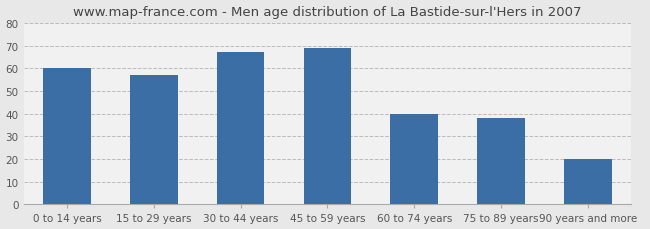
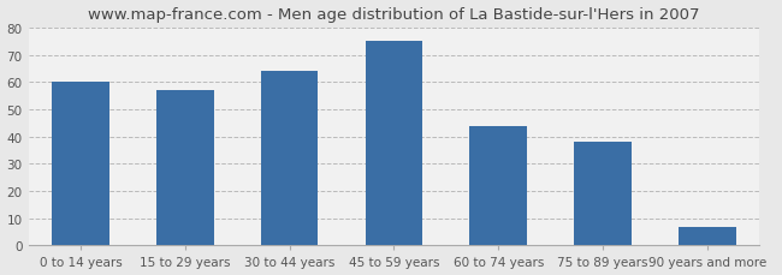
30 to 44 years: 67 -> 64
45 to 59 years: 69 -> 75
60 to 74 years: 40 -> 44
90 years and more: 20 -> 7
